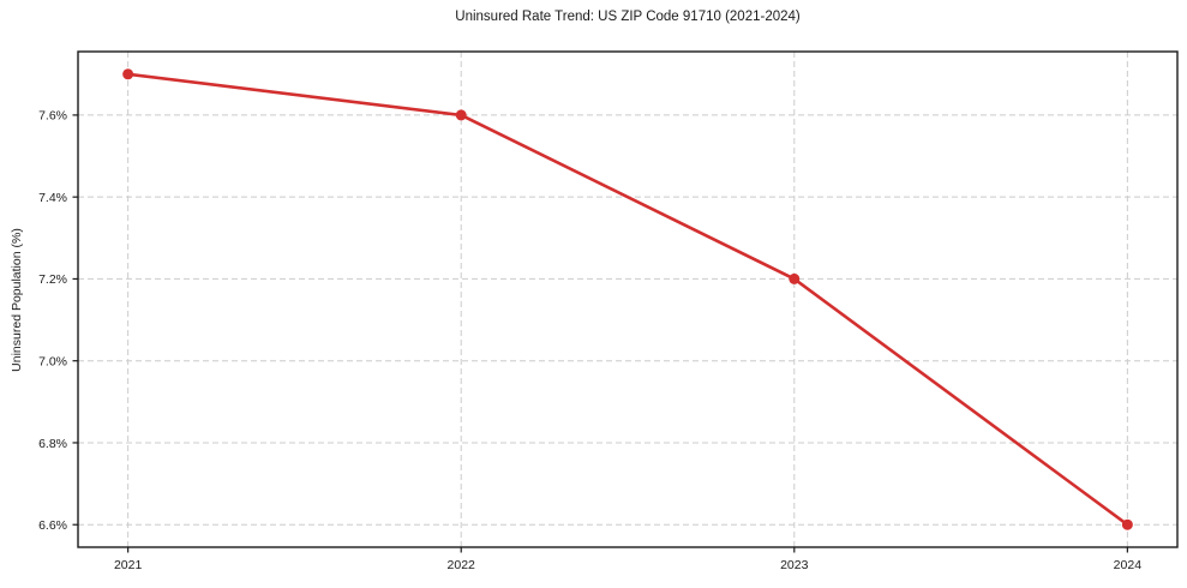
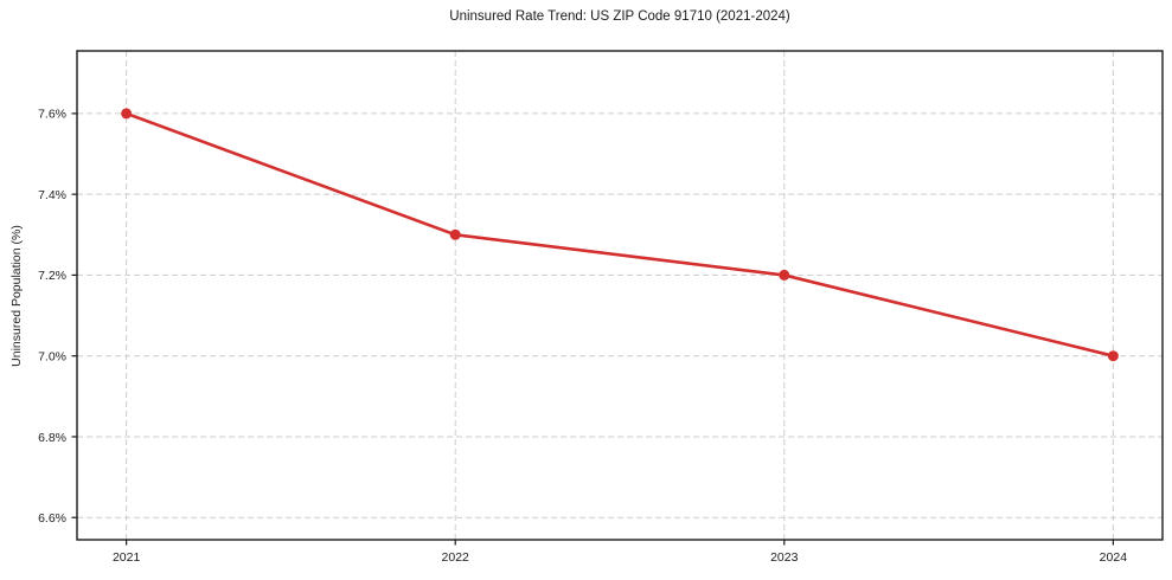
2021: 7.7% -> 7.6%
2022: 7.6% -> 7.3%
2024: 6.6% -> 7.0%
